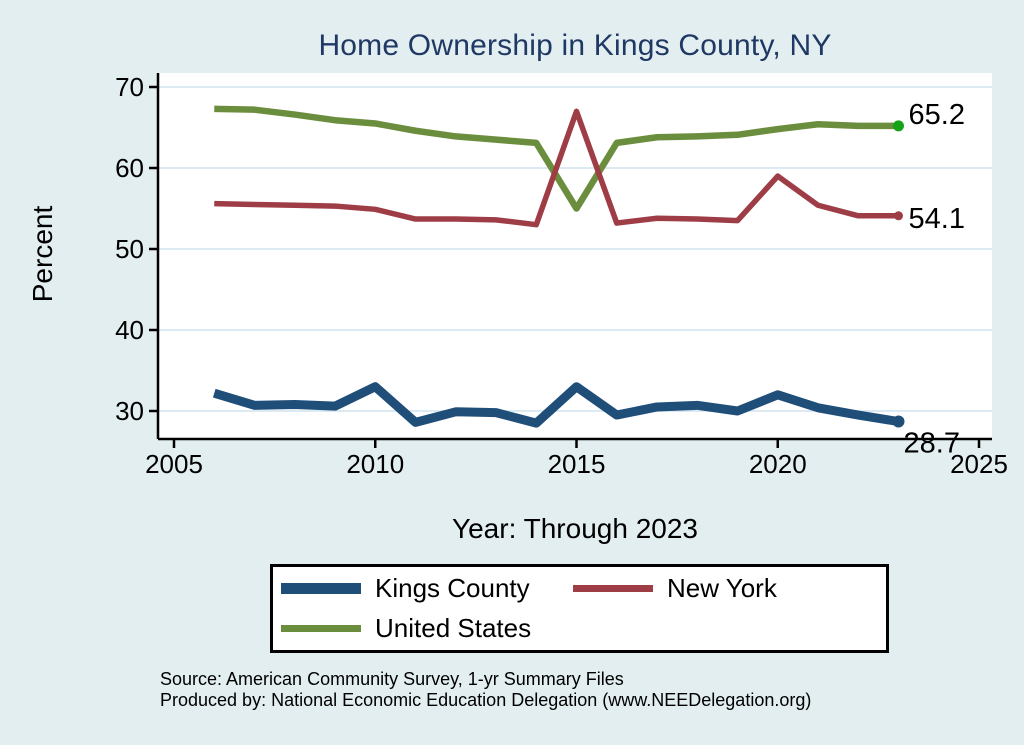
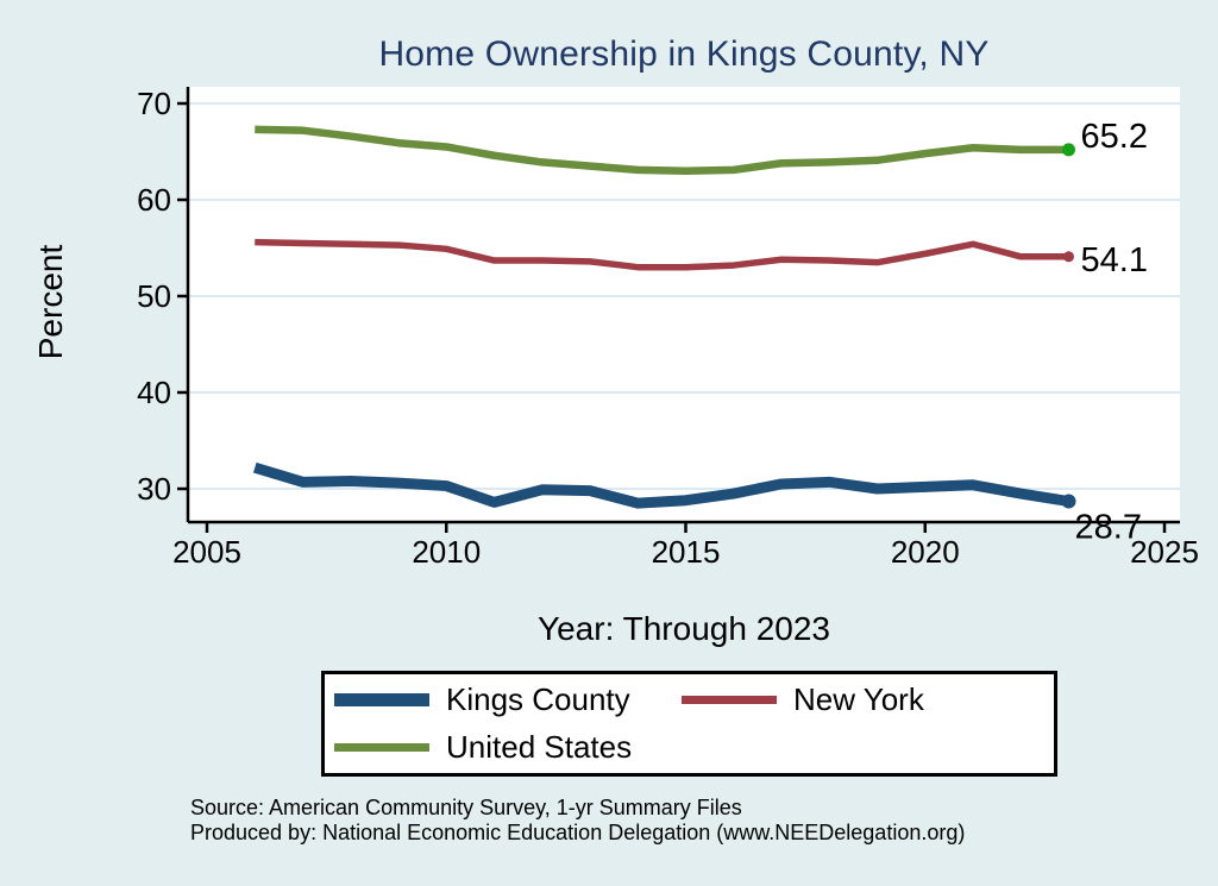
Kings County/2010: 33 -> 30
Kings County/2015: 33 -> 29
New York/2015: 67 -> 53
United States/2015: 55 -> 63
Kings County/2020: 32 -> 30
New York/2020: 59 -> 54
